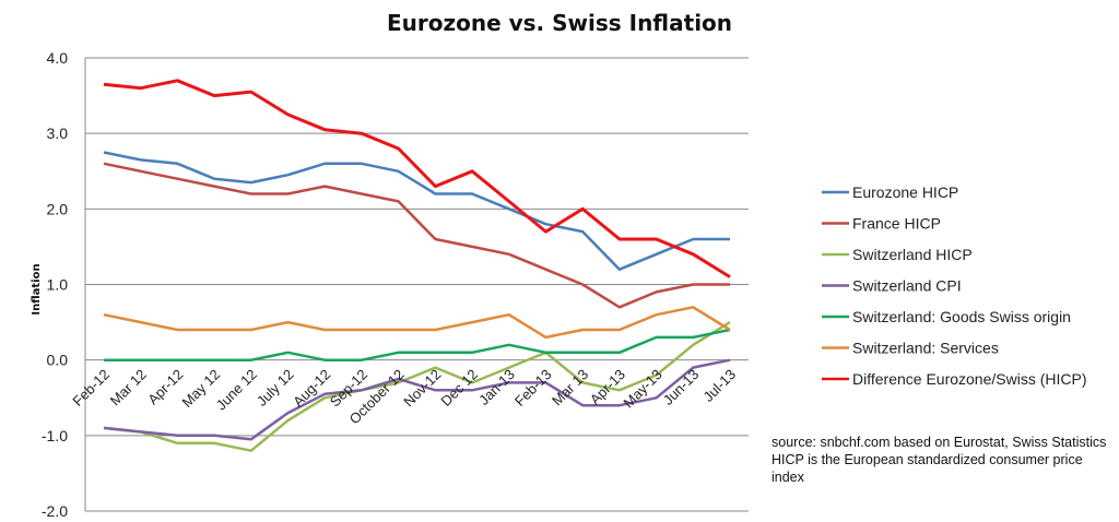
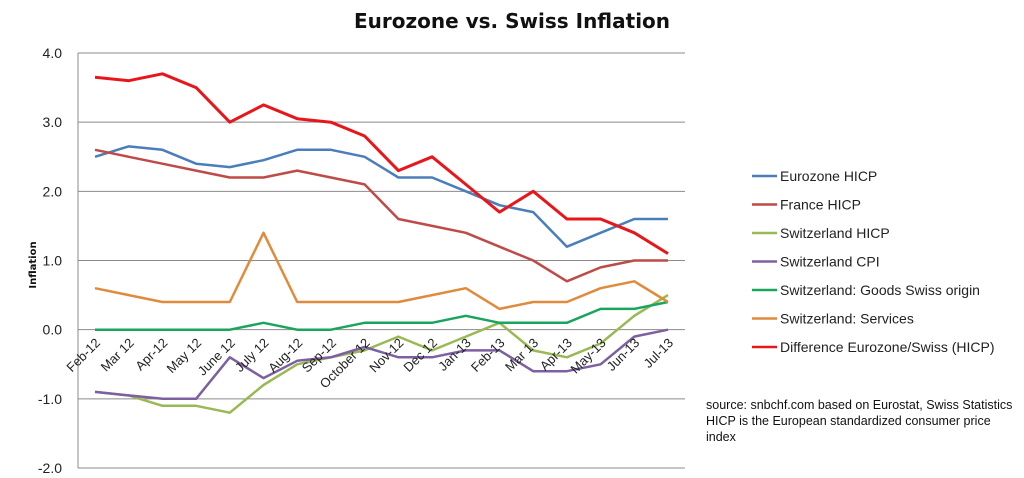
Eurozone HICP/Feb-12: 2.8 -> 2.5
Switzerland CPI/June 12: -1.1 -> -0.4
Difference Eurozone/Swiss (HICP)/June 12: 3.5 -> 3.0
Switzerland: Services/July 12: 0.5 -> 1.4
